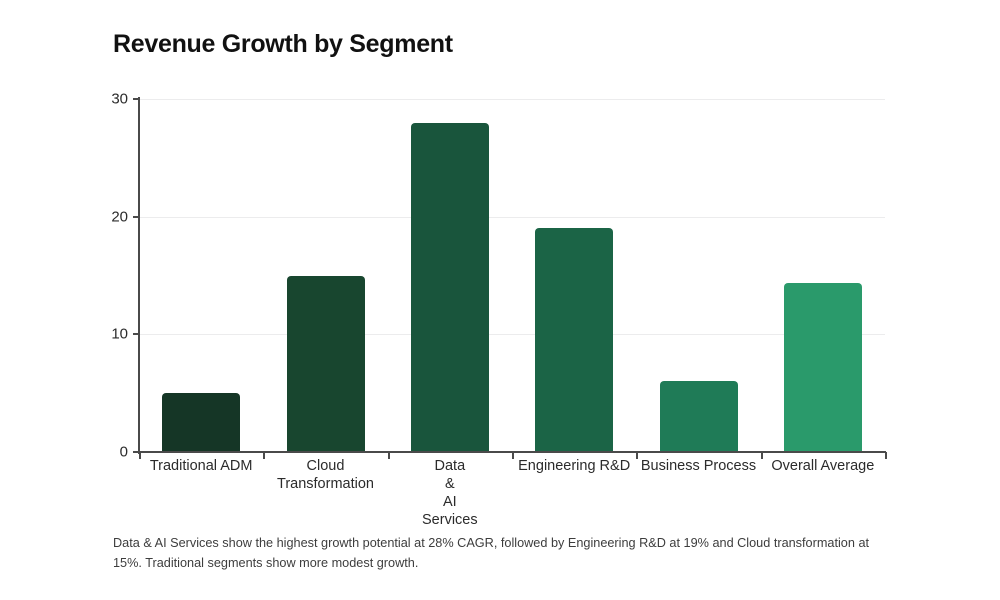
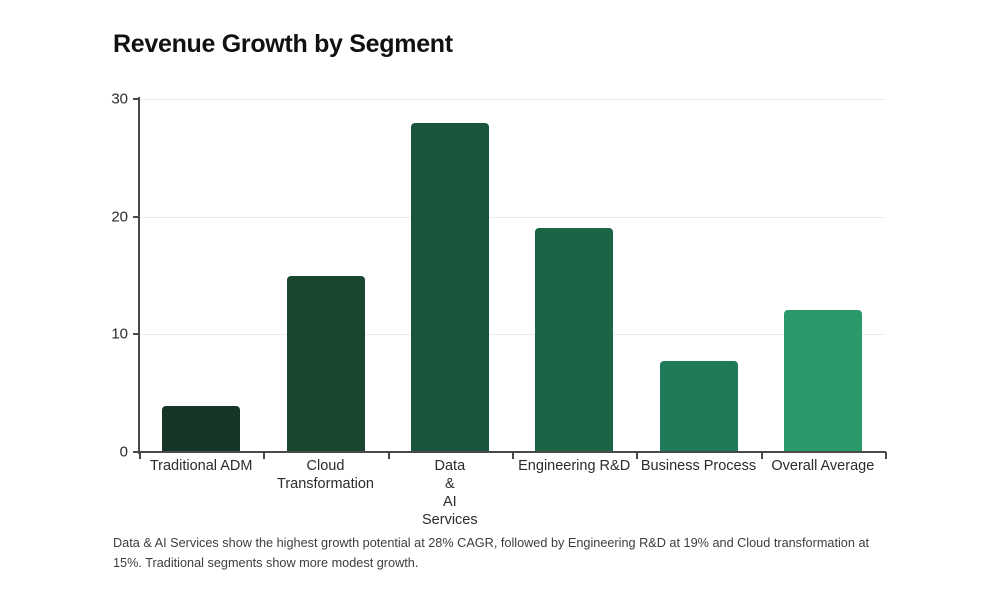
Traditional ADM: 5.0 -> 3.9
Business Process: 6.0 -> 7.7
Overall Average: 14.4 -> 12.1
